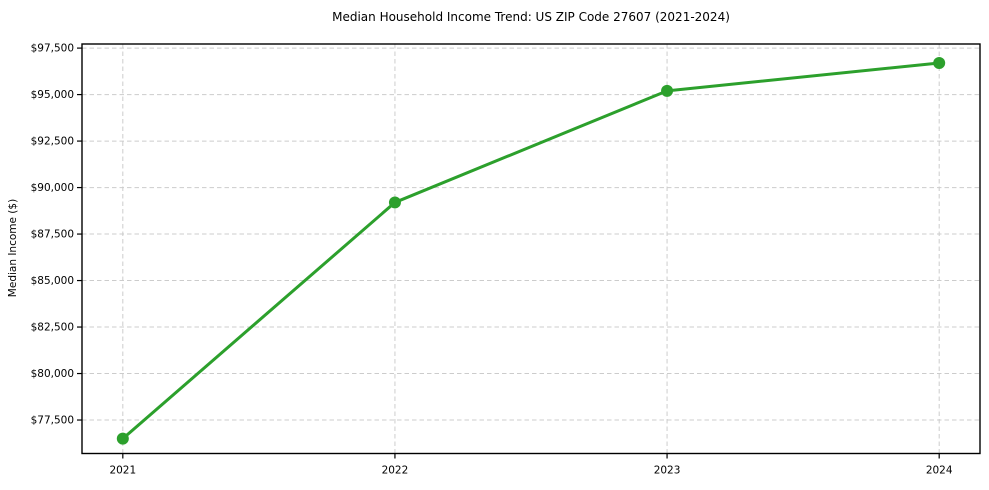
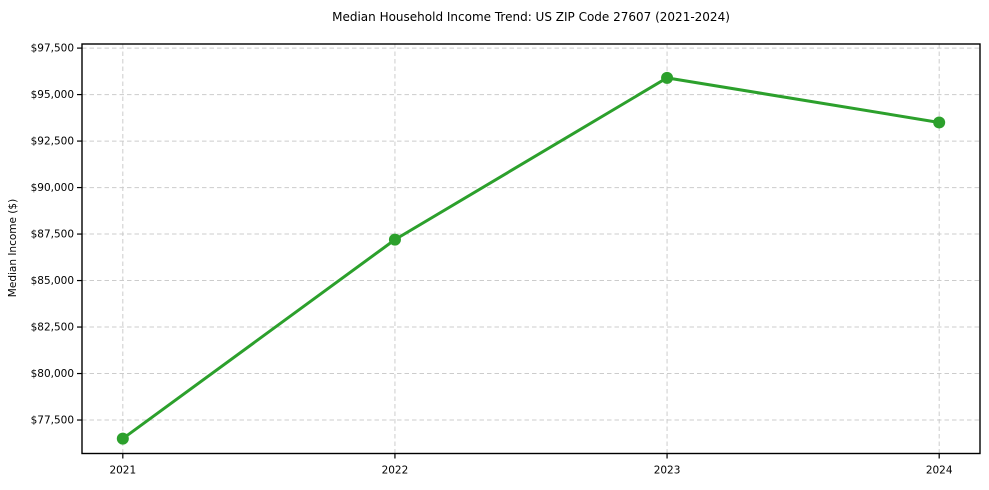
2022: $89200 -> $87200
2023: $95200 -> $95900
2024: $96700 -> $93500
